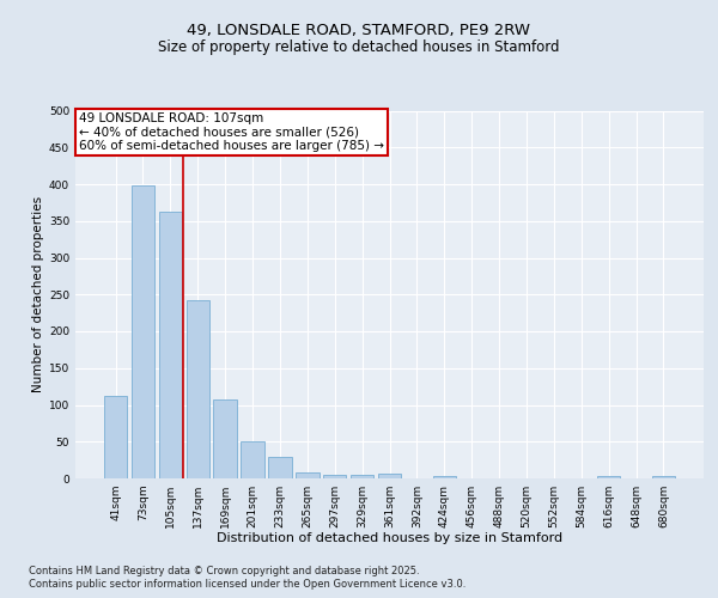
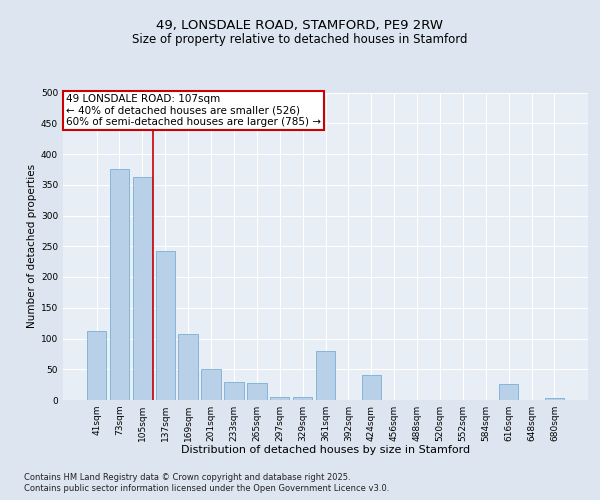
73sqm: 398 -> 376
265sqm: 8 -> 28
361sqm: 7 -> 80
424sqm: 4 -> 40
616sqm: 4 -> 26
